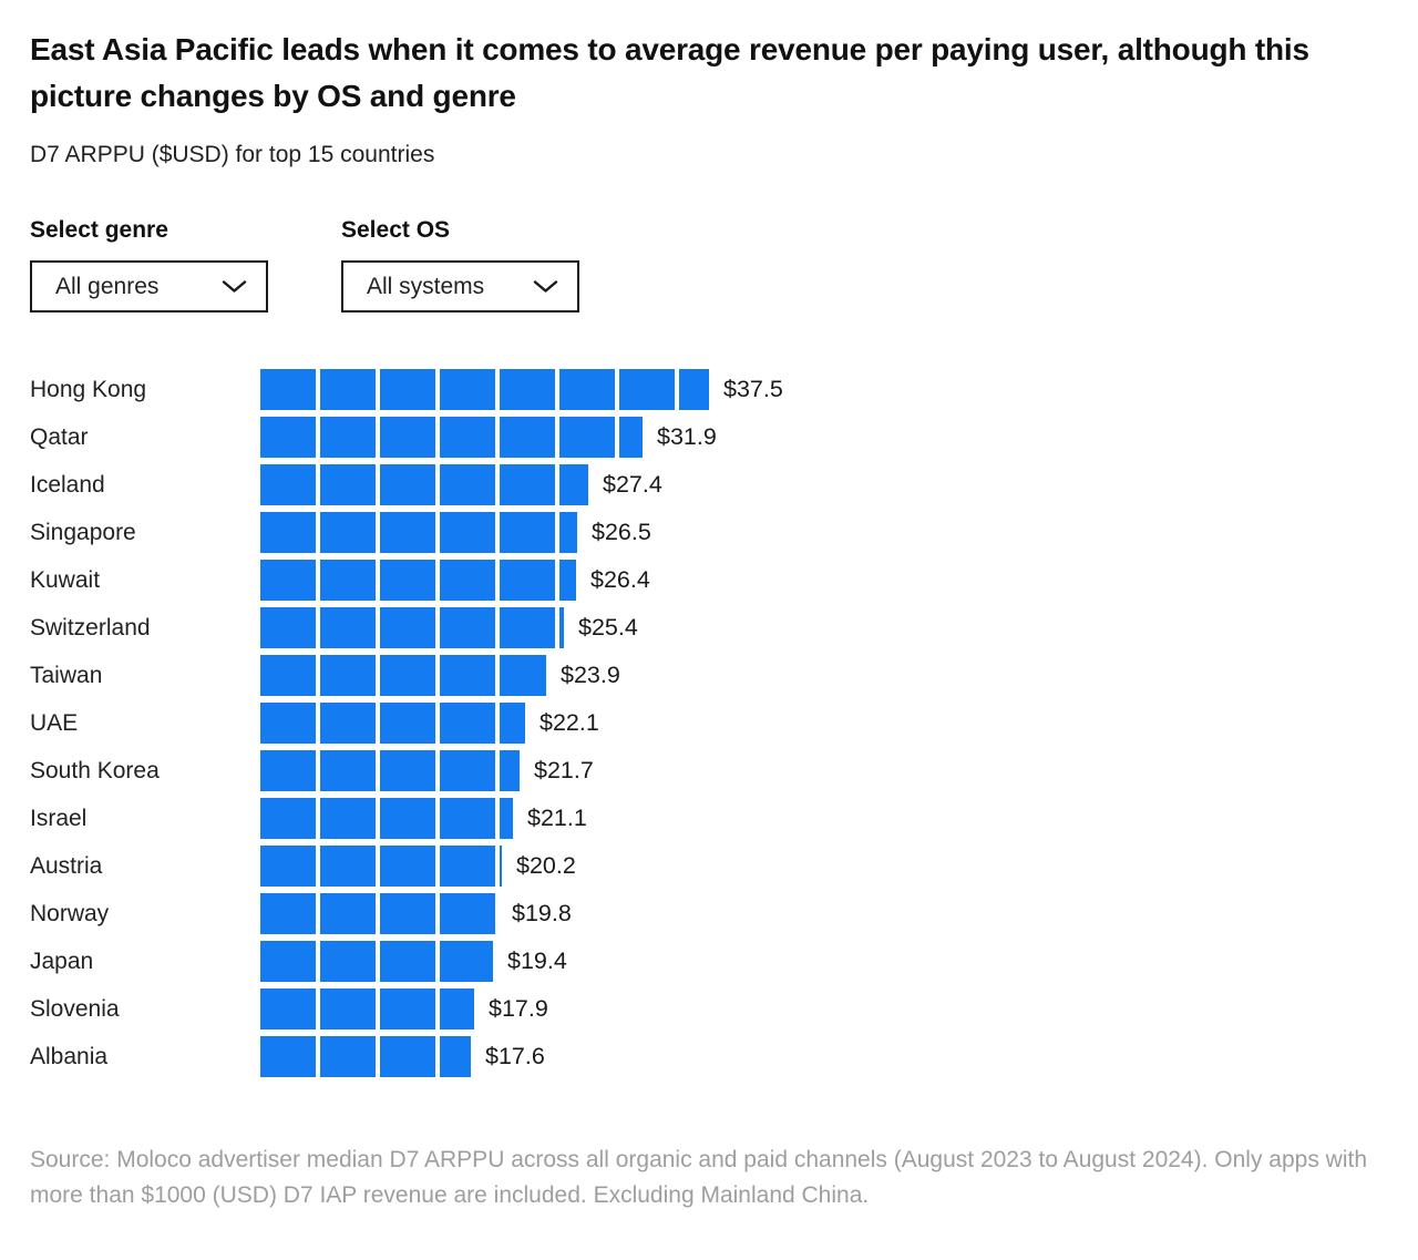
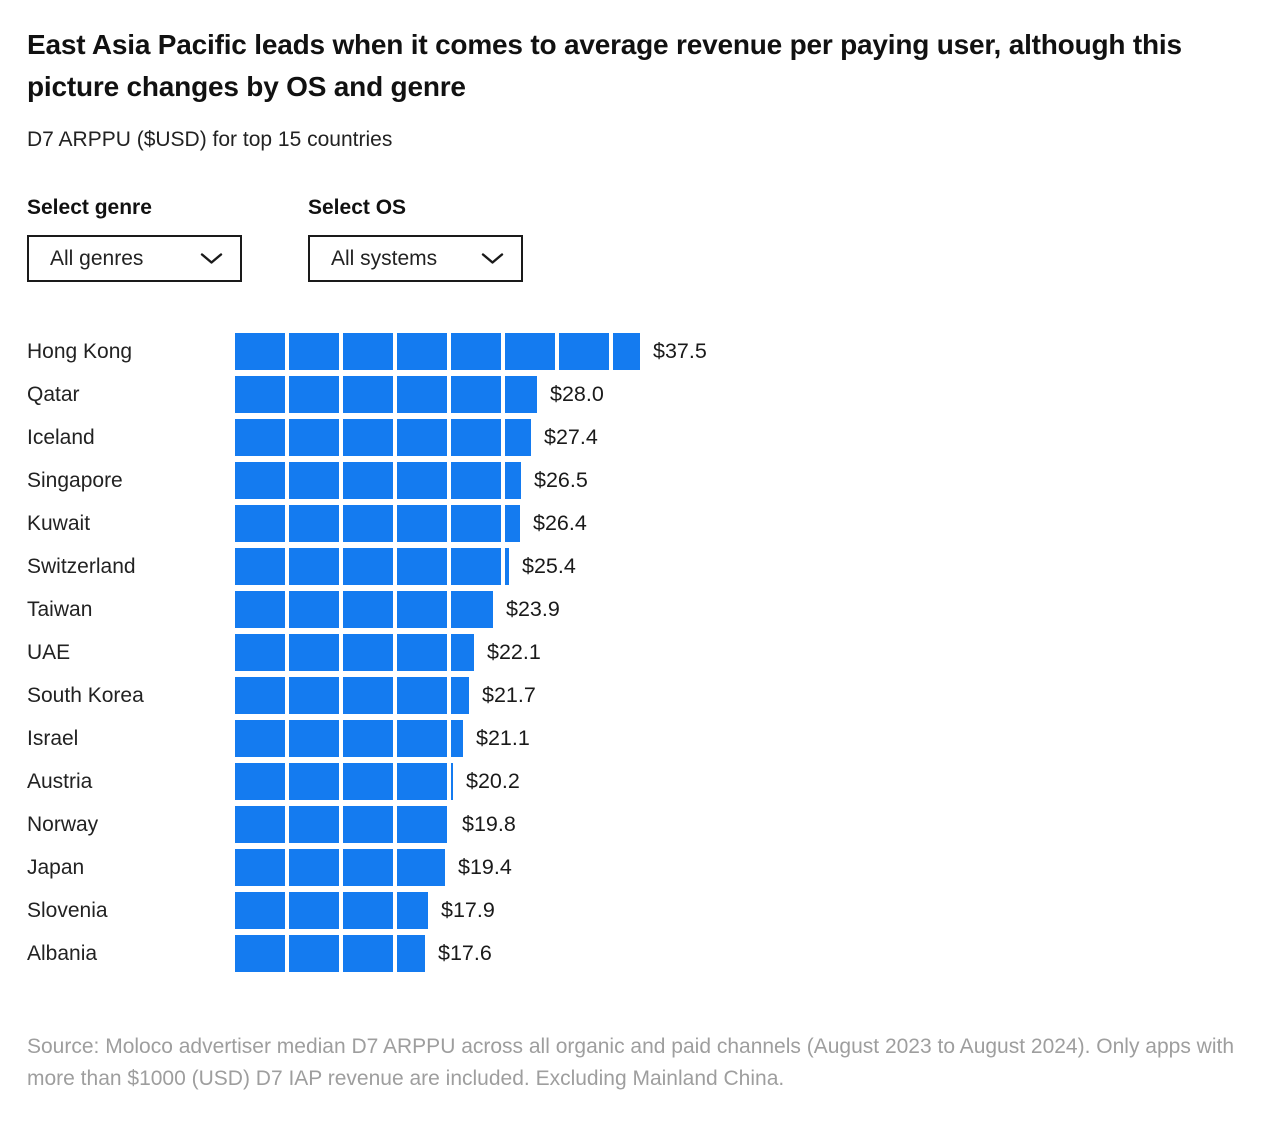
Qatar: $31.9 -> $28.0
